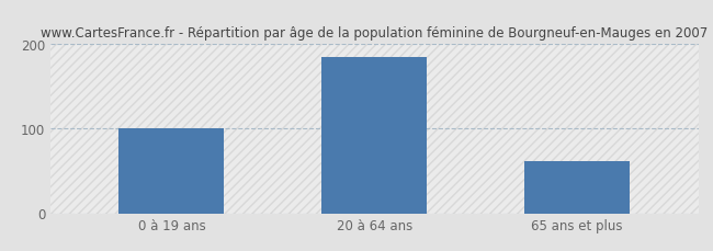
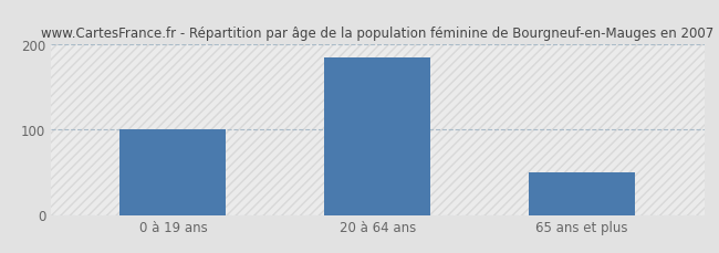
65 ans et plus: 62 -> 50
